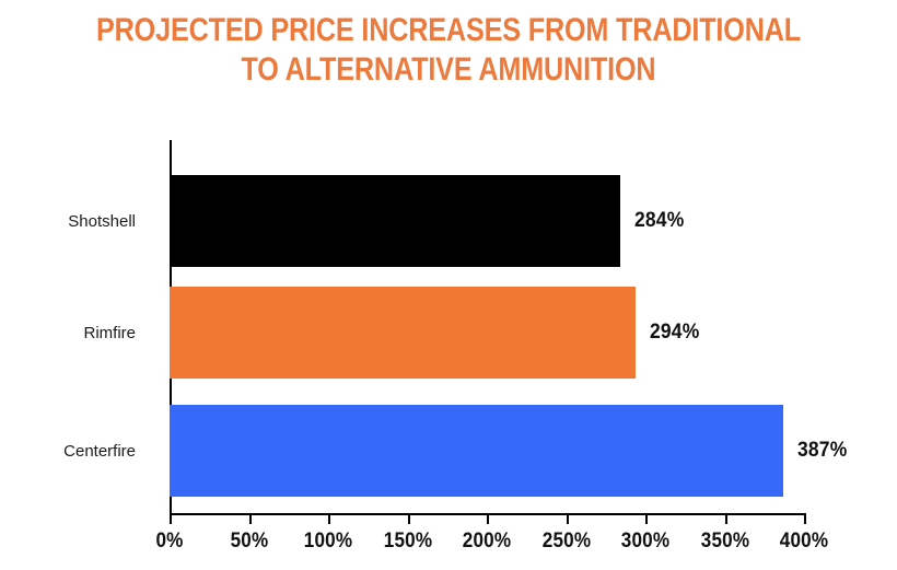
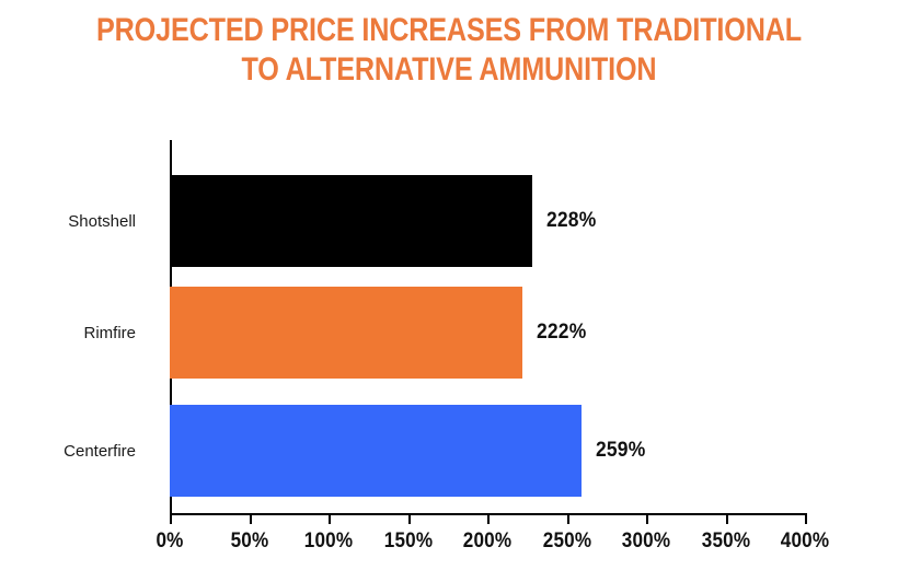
Shotshell: 284% -> 228%
Rimfire: 294% -> 222%
Centerfire: 387% -> 259%
